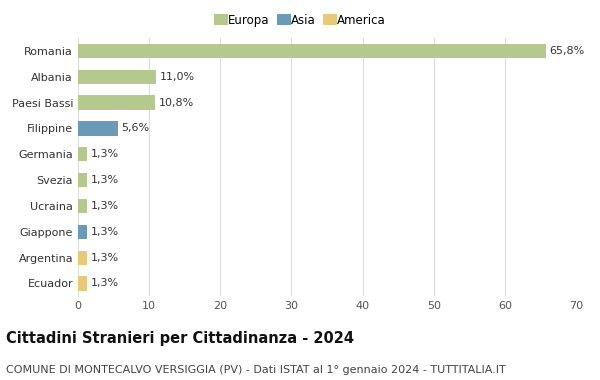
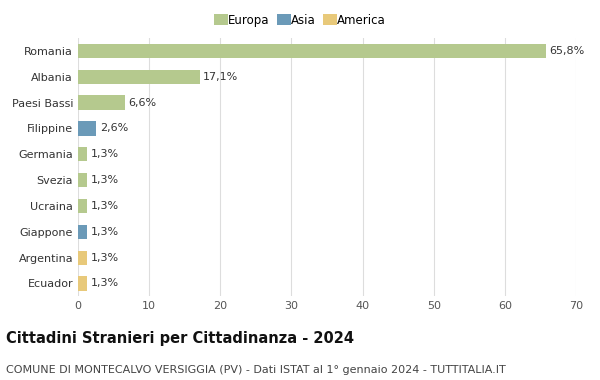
Albania: 11,0% -> 17,1%
Paesi Bassi: 10,8% -> 6,6%
Filippine: 5,6% -> 2,6%
